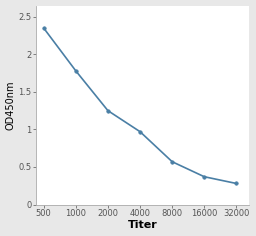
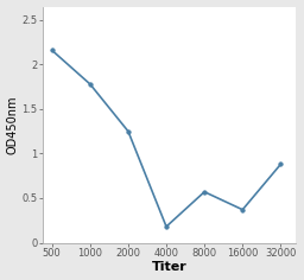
500: 2.35 -> 2.16
4000: 0.97 -> 0.18
32000: 0.28 -> 0.88
